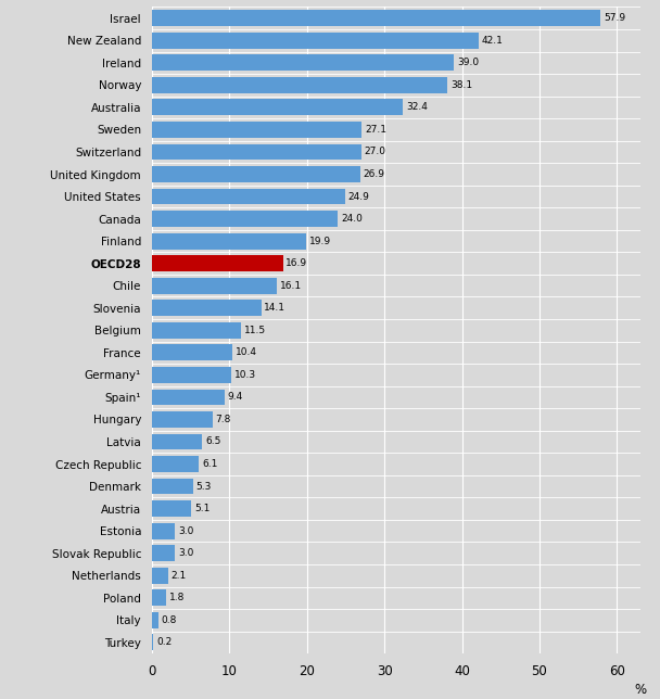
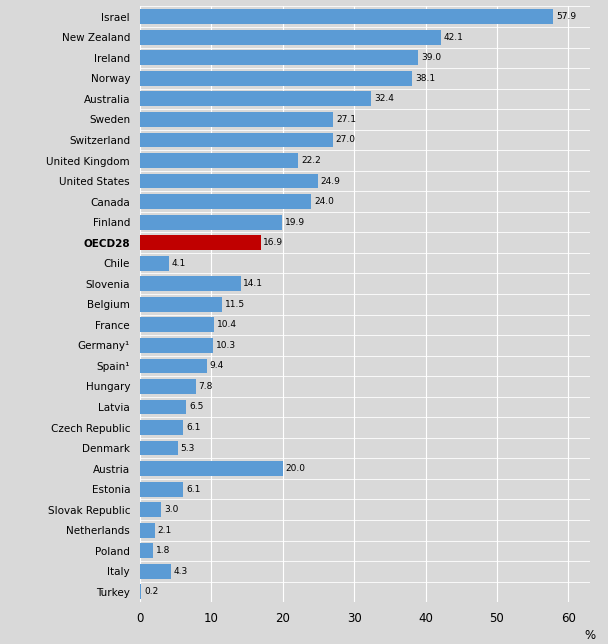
United Kingdom: 26.9 -> 22.2
Chile: 16.1 -> 4.1
Austria: 5.1 -> 20.0
Estonia: 3.0 -> 6.1
Italy: 0.8 -> 4.3
